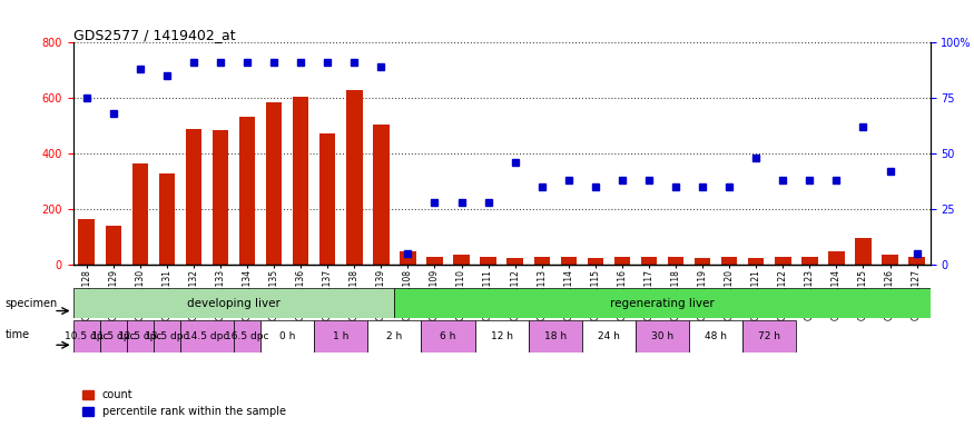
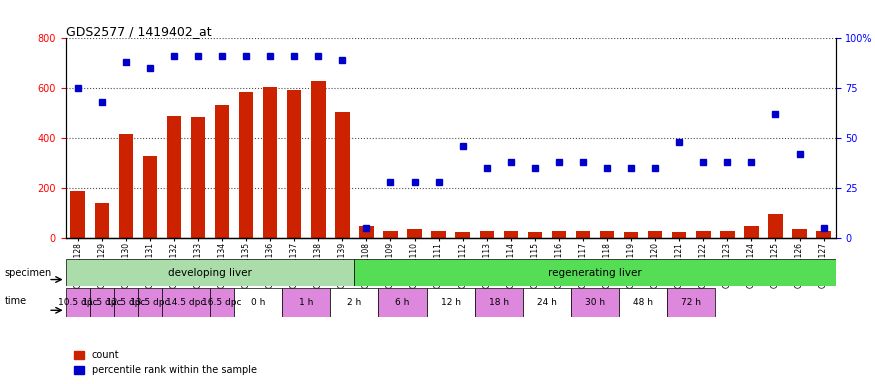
count/GSM161128: 165 -> 190
count/GSM161130: 365 -> 415
count/GSM161137: 475 -> 595
